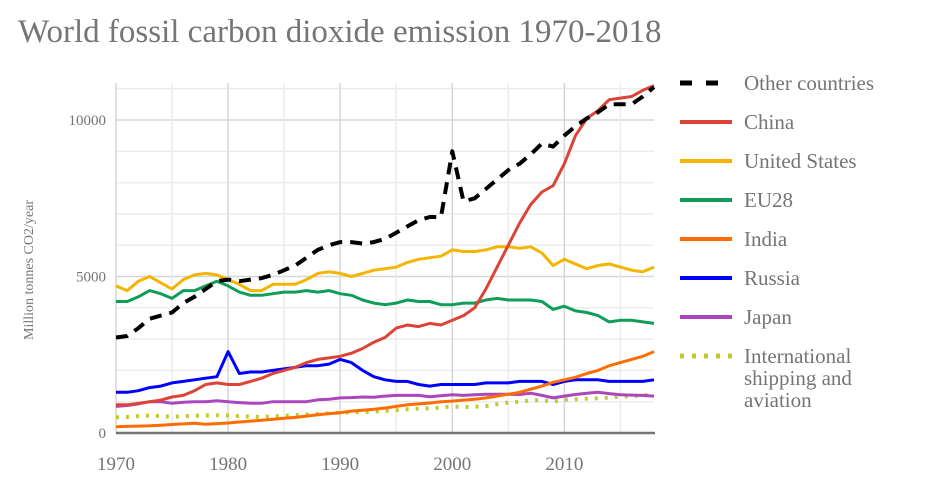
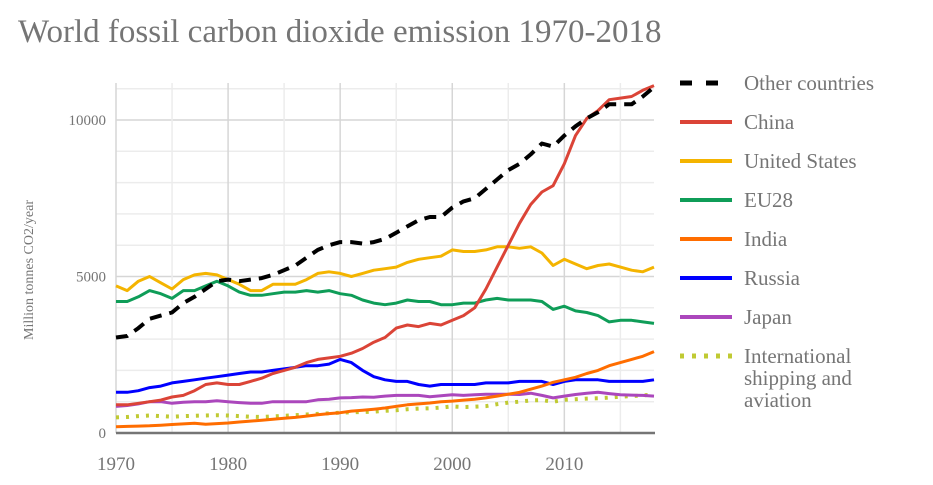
Russia/1980: 2600 -> 1800
Other countries/2000: 9000 -> 7200
